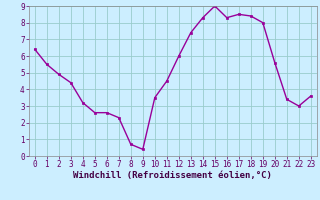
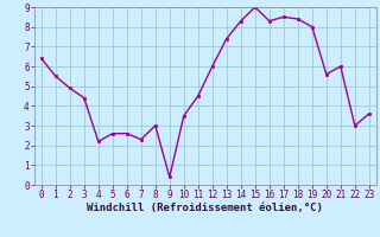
4: 3.2 -> 2.2
8: 0.7 -> 3.0
21: 3.4 -> 6.0
